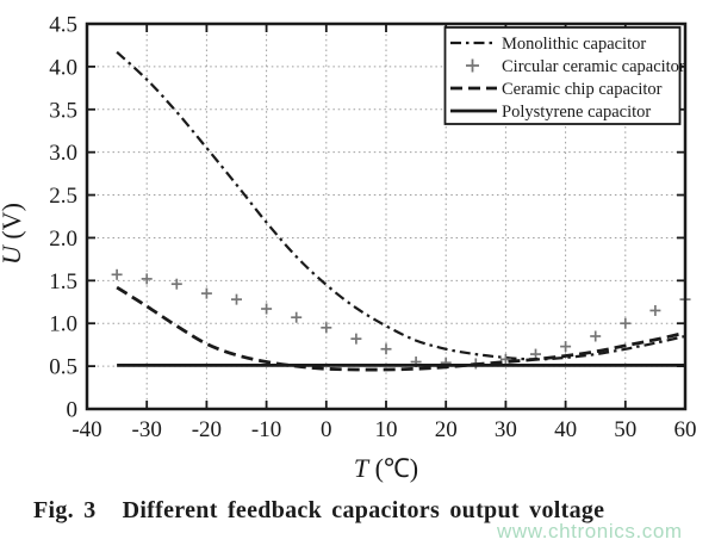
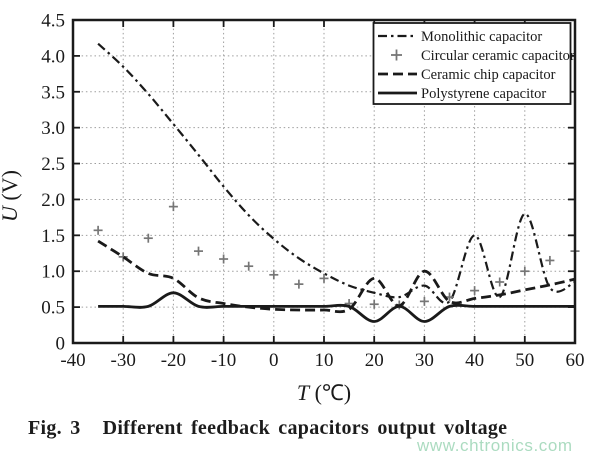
Circular ceramic capacitor/-30: 1.5 -> 1.2
Circular ceramic capacitor/-20: 1.4 -> 1.9
Ceramic chip capacitor/-20: 0.8 -> 0.9
Polystyrene capacitor/-20: 0.5 -> 0.7
Circular ceramic capacitor/10: 0.7 -> 0.9
Ceramic chip capacitor/20: 0.5 -> 0.9
Polystyrene capacitor/20: 0.5 -> 0.3
Monolithic capacitor/30: 0.6 -> 0.8
Ceramic chip capacitor/30: 0.6 -> 1.0
Polystyrene capacitor/30: 0.5 -> 0.3
Monolithic capacitor/40: 0.6 -> 1.5
Monolithic capacitor/50: 0.7 -> 1.8
